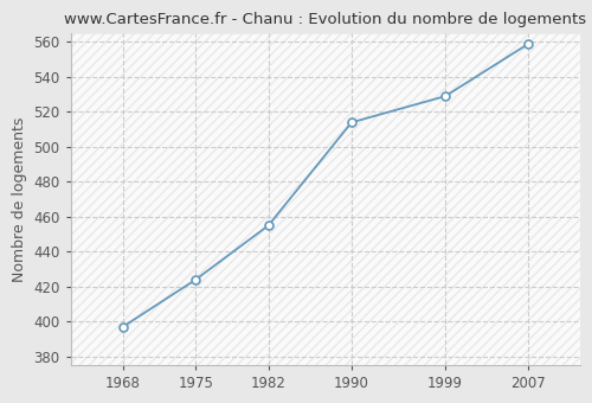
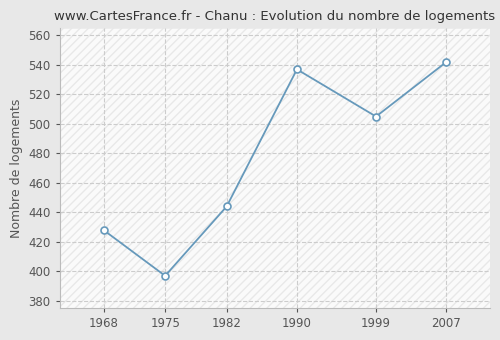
1968: 397 -> 428
1975: 424 -> 397
1982: 455 -> 444
1990: 514 -> 537
1999: 529 -> 505
2007: 559 -> 542
